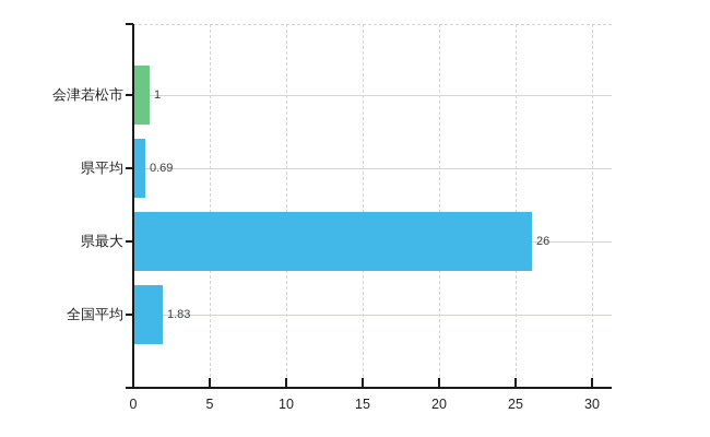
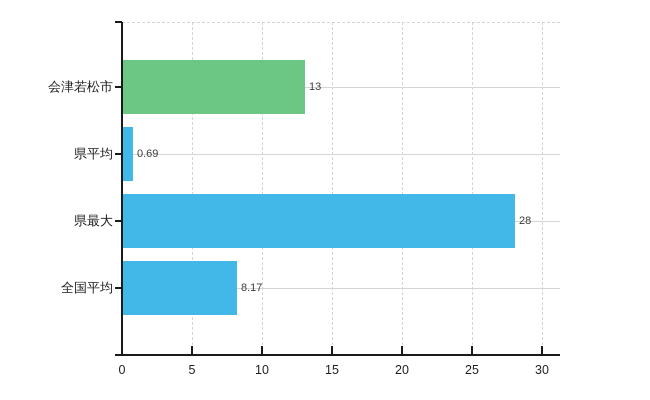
会津若松市: 1 -> 13
県最大: 26 -> 28
全国平均: 1.83 -> 8.17
